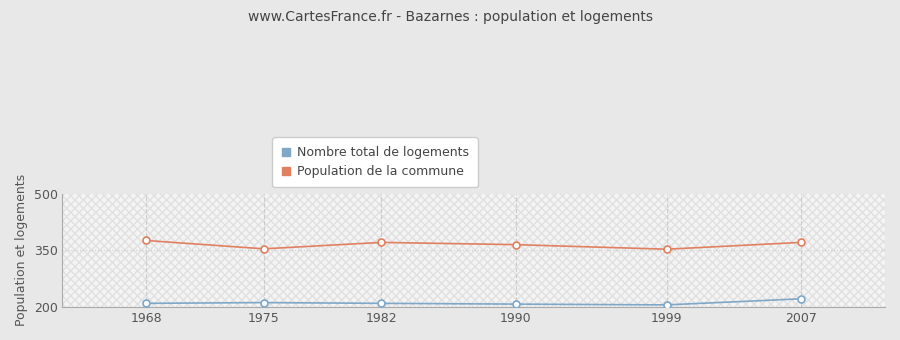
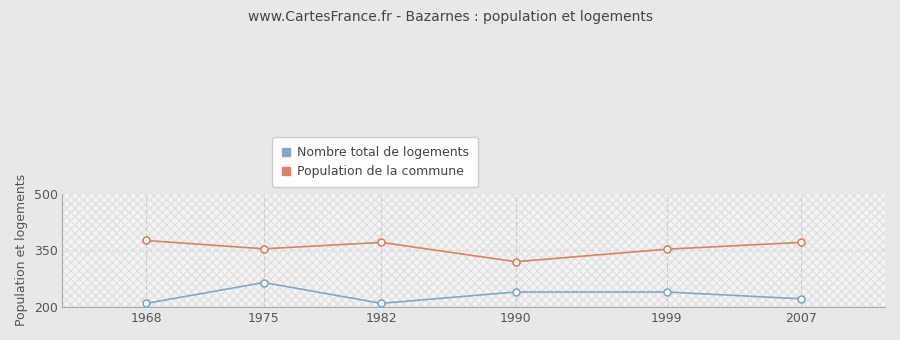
Nombre total de logements/1975: 212 -> 265
Nombre total de logements/1990: 208 -> 240
Population de la commune/1990: 365 -> 320
Nombre total de logements/1999: 206 -> 240
